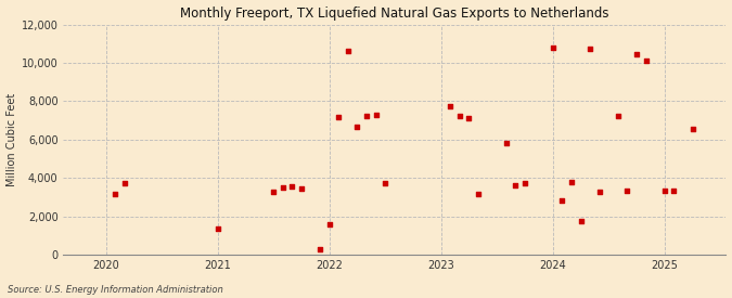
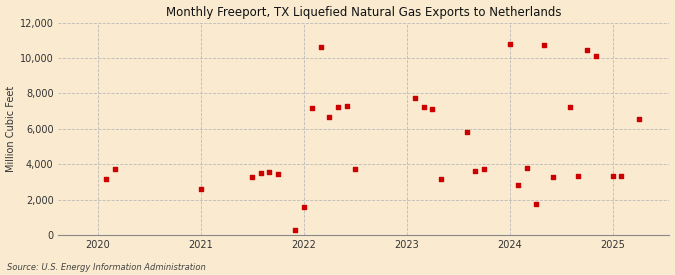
2021: 1,400 -> 2,600
